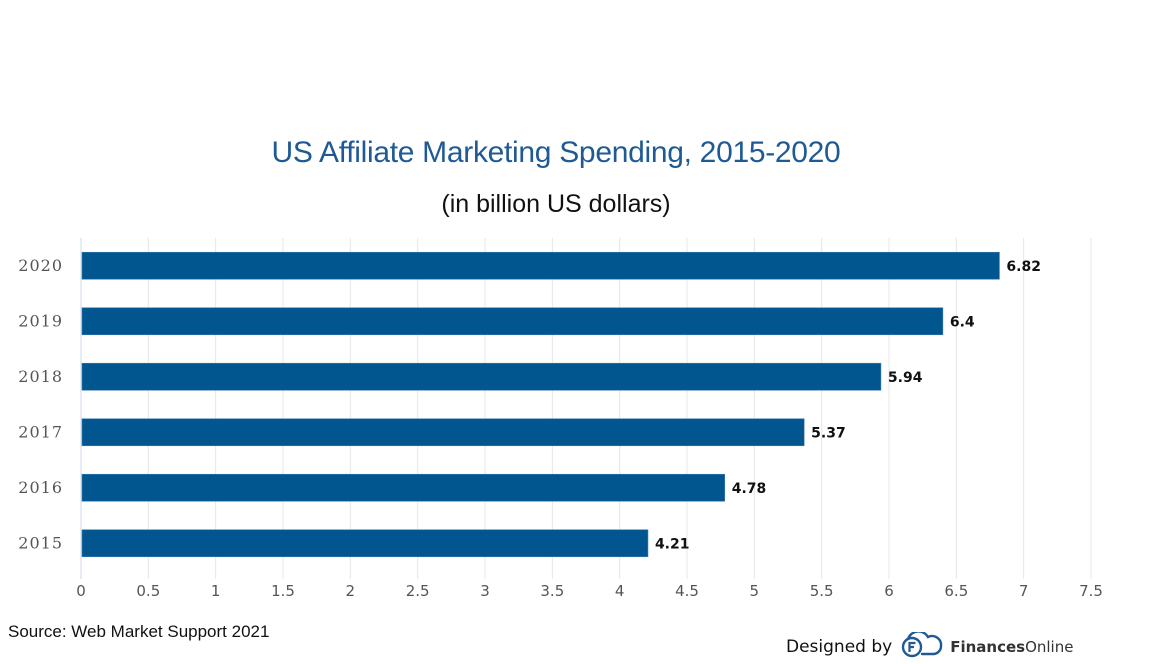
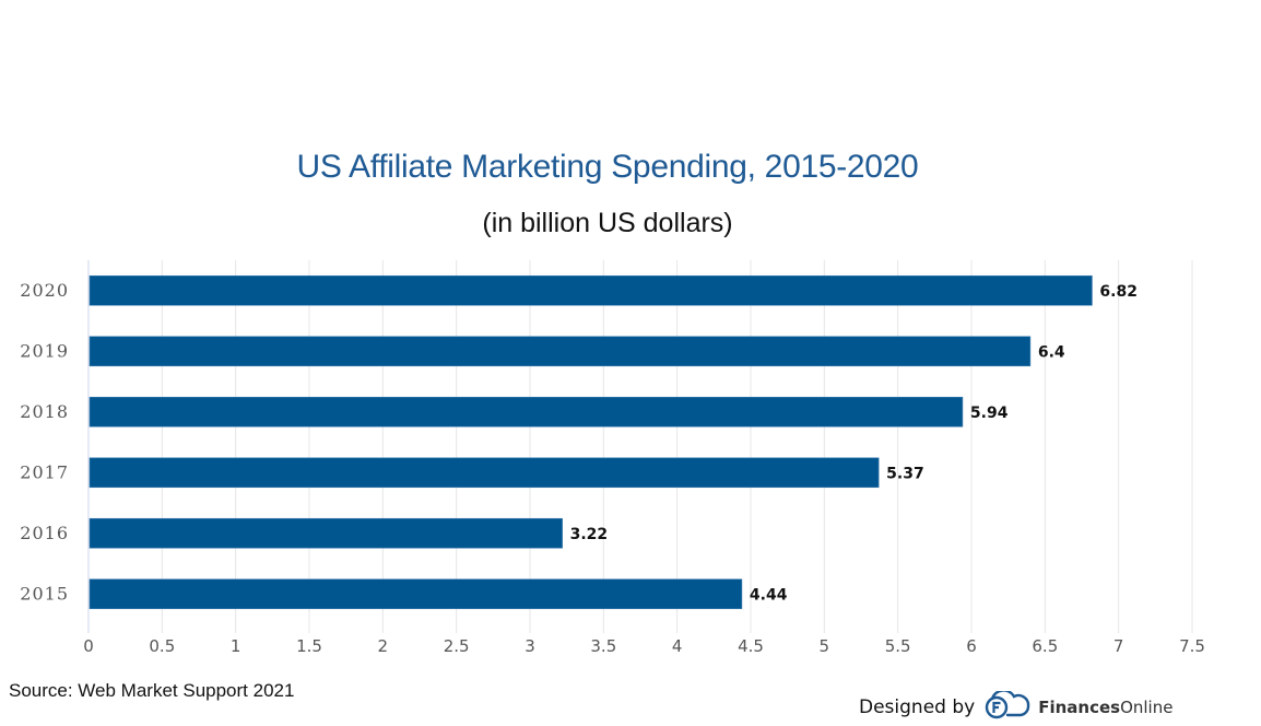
2016: 4.78 -> 3.22
2015: 4.21 -> 4.44
